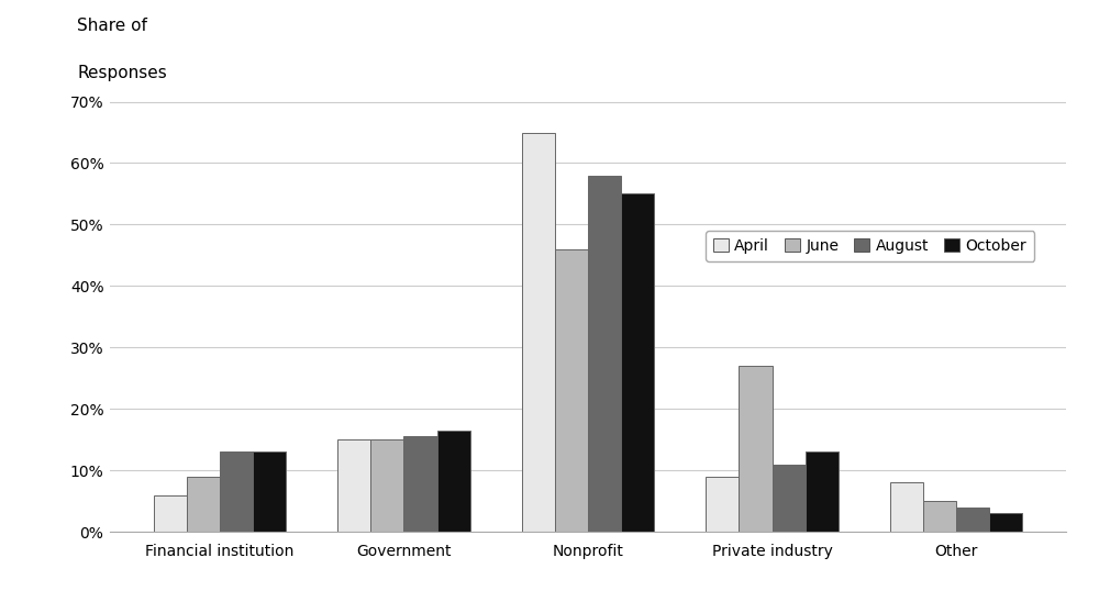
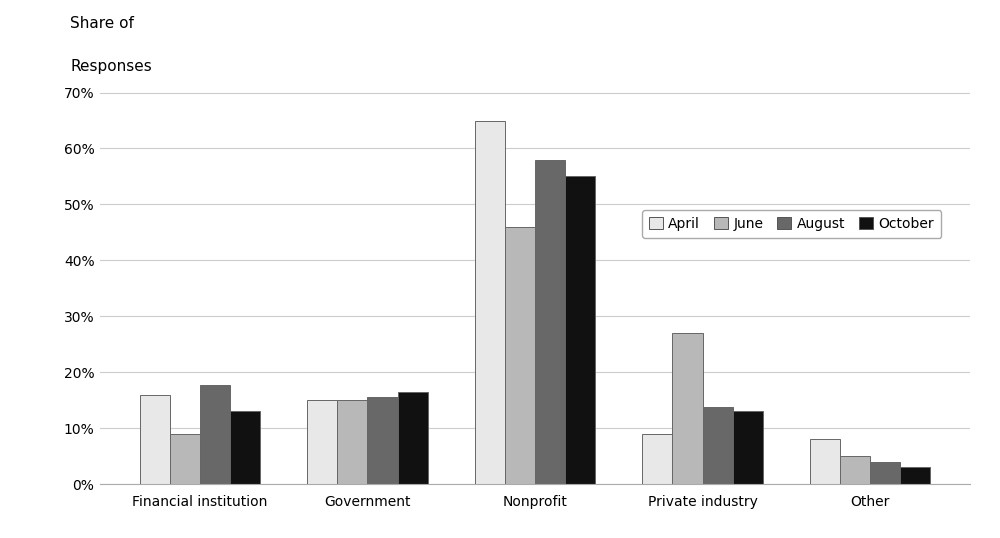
April/Financial institution: 6% -> 16%
August/Financial institution: 13.0% -> 17.8%
August/Private industry: 11.0% -> 13.8%
